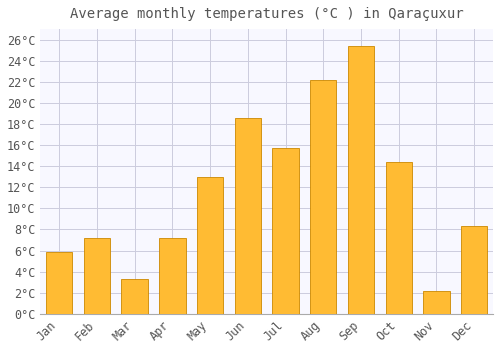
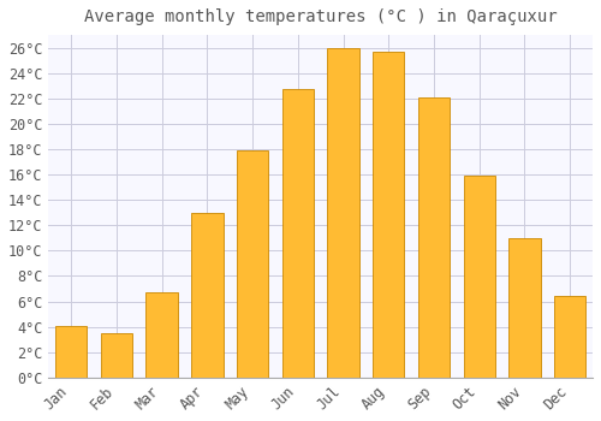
Jan: 5.9°C -> 4.1°C
Feb: 7.2°C -> 3.5°C
Mar: 3.3°C -> 6.7°C
Apr: 7.2°C -> 13.0°C
May: 13.0°C -> 17.9°C
Jun: 18.6°C -> 22.7°C
Jul: 15.7°C -> 26.0°C
Aug: 22.2°C -> 25.7°C
Sep: 25.4°C -> 22.1°C
Oct: 14.4°C -> 15.9°C
Nov: 2.2°C -> 11.0°C
Dec: 8.3°C -> 6.4°C
